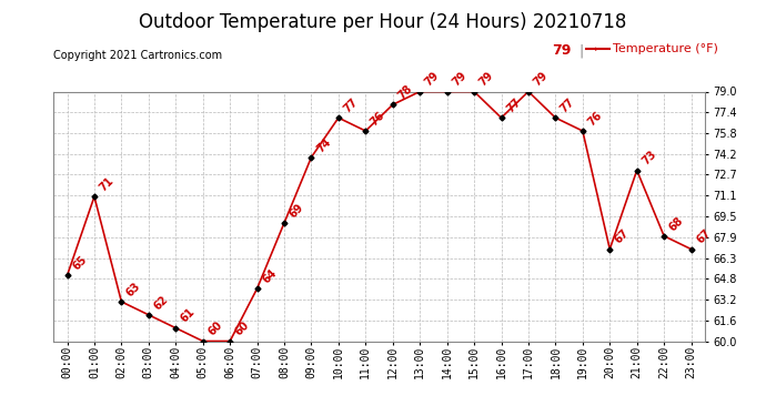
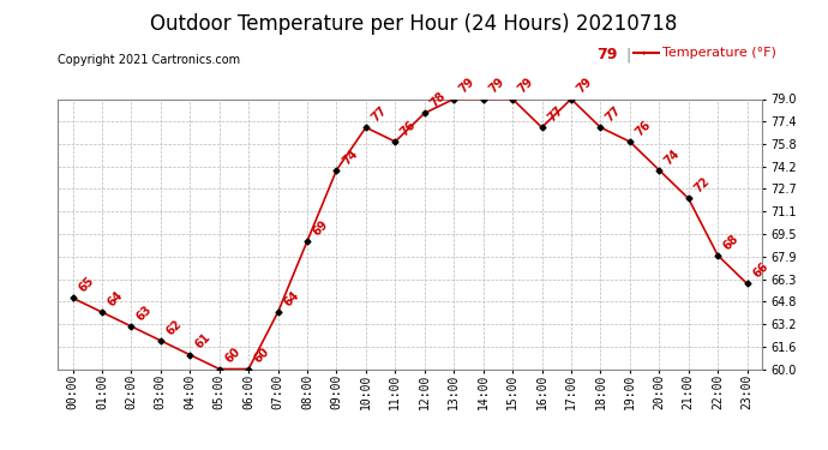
01:00: 71 -> 64
20:00: 67 -> 74
21:00: 73 -> 72
23:00: 67 -> 66
